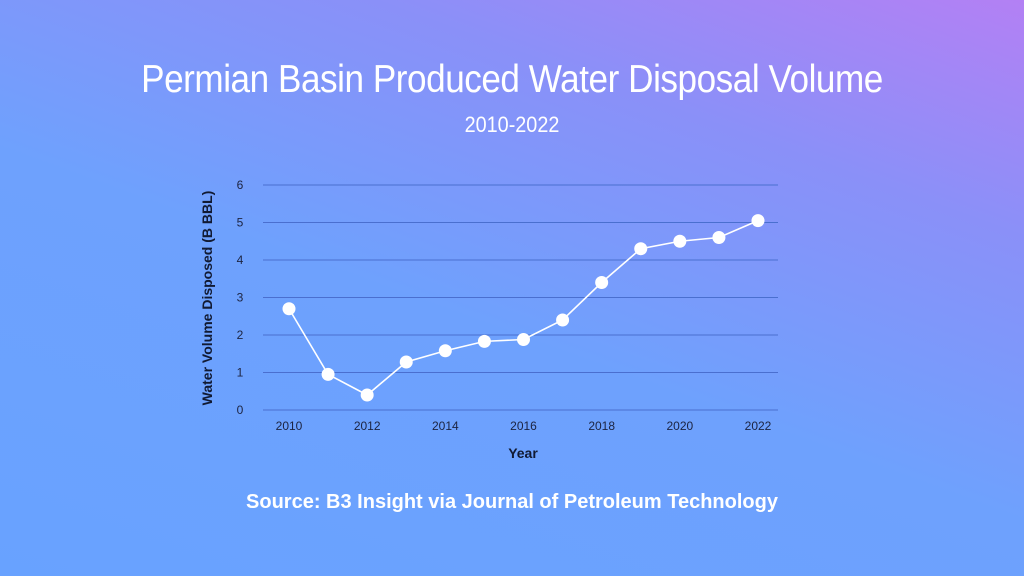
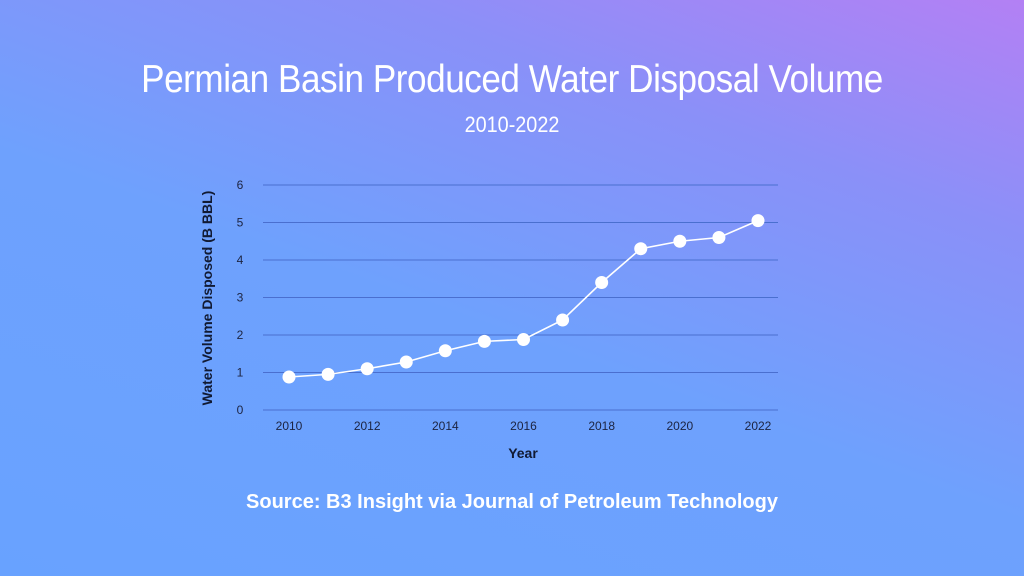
2010: 2.7 -> 0.9
2012: 0.4 -> 1.1
